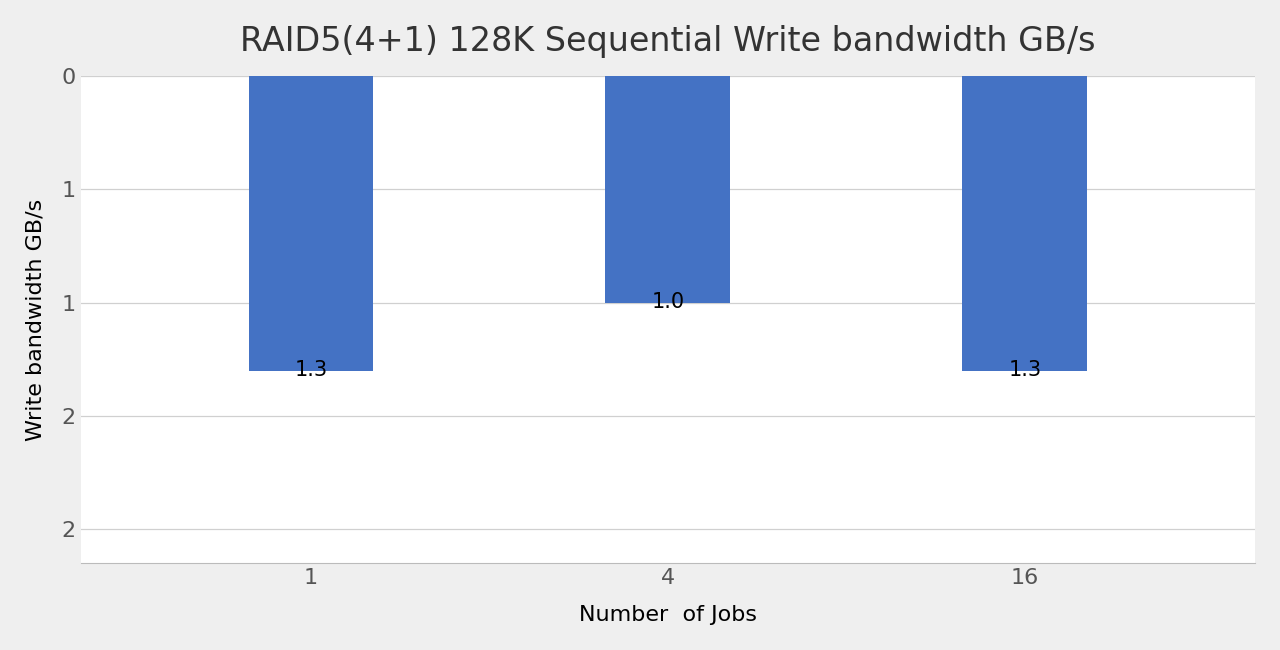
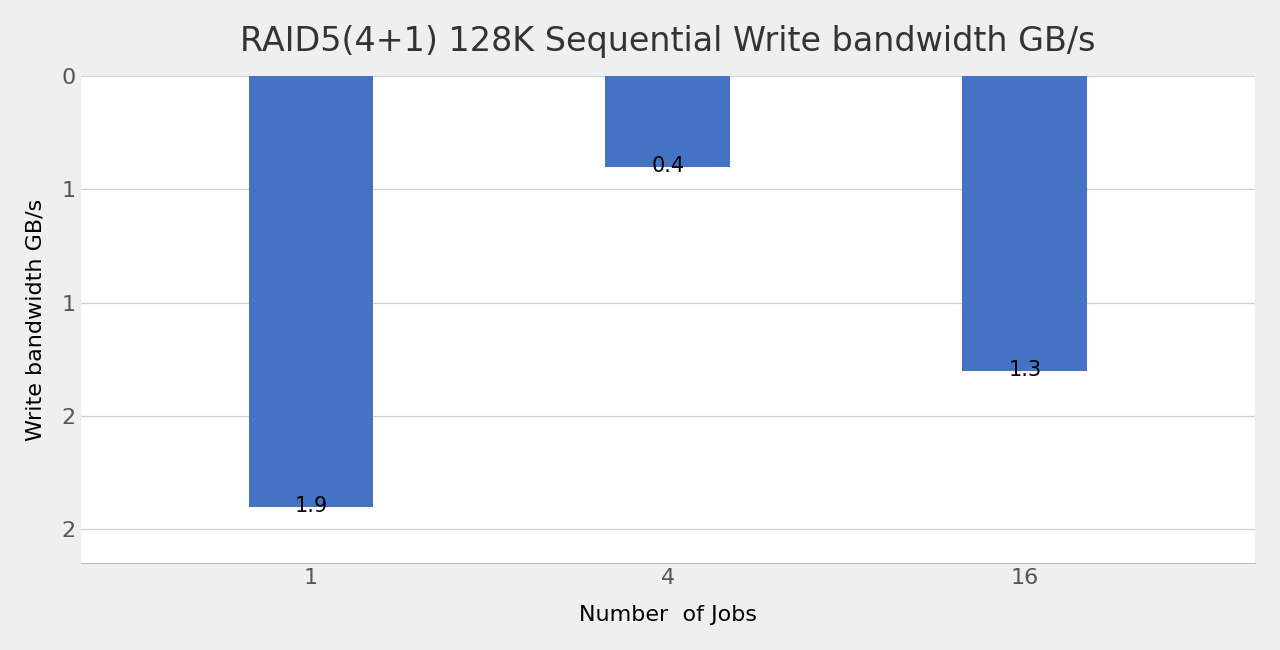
1: 1.3 -> 1.9
4: 1.0 -> 0.4
